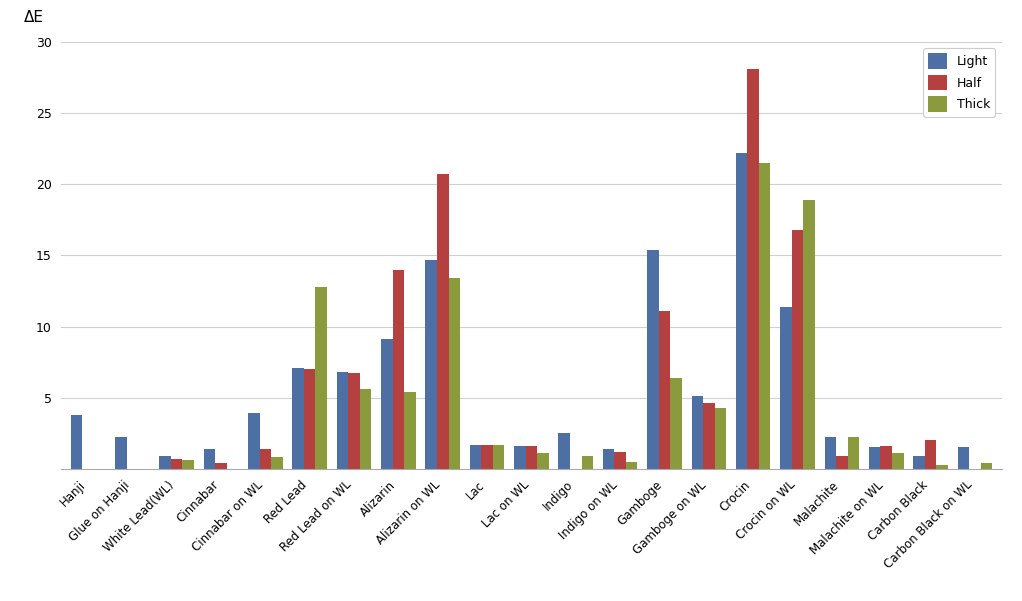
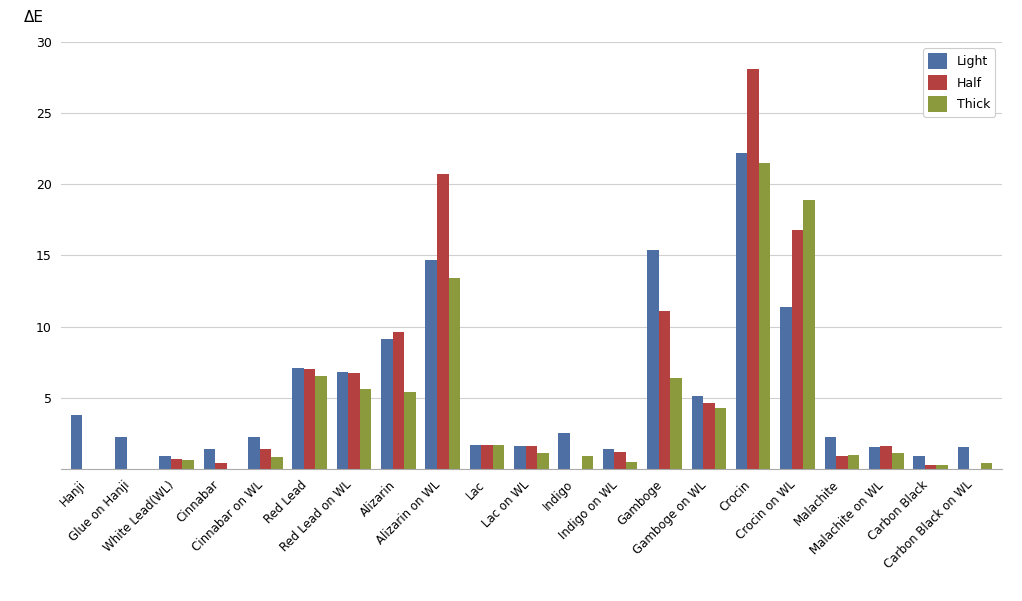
Light/Cinnabar on WL: 3.9 -> 2.2
Thick/Red Lead: 12.8 -> 6.5
Half/Alizarin: 14.0 -> 9.6
Thick/Malachite: 2.2 -> 1.0
Half/Carbon Black: 2.0 -> 0.3
